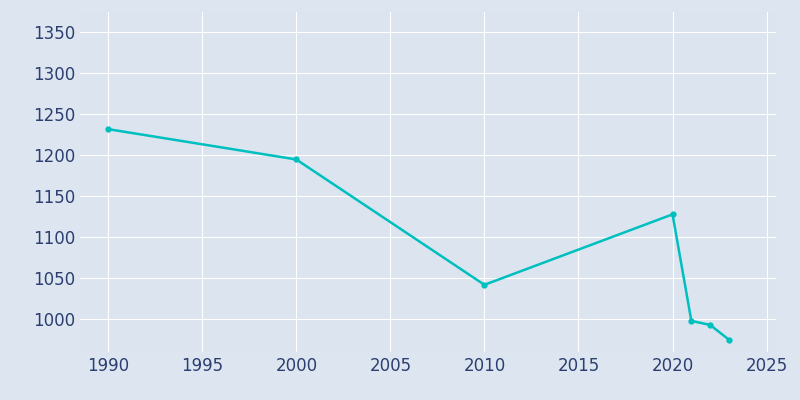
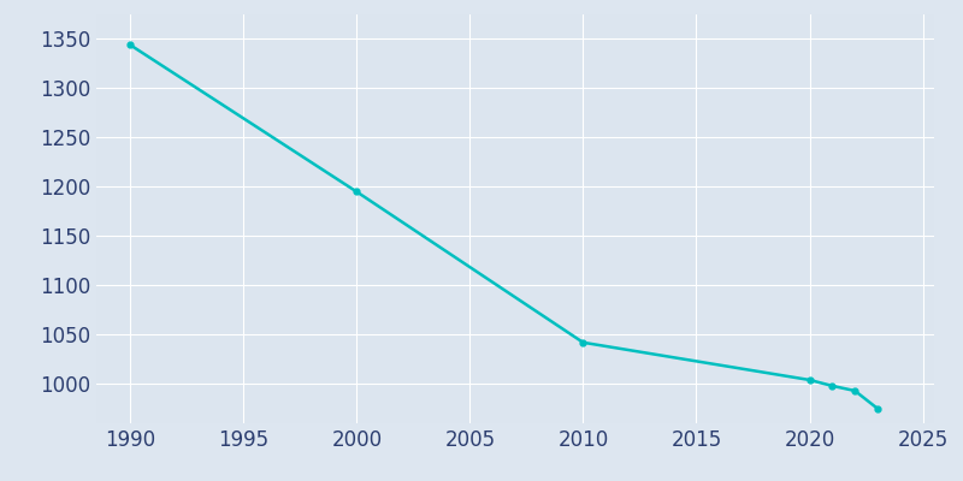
1990: 1232 -> 1344
2020: 1128 -> 1004
